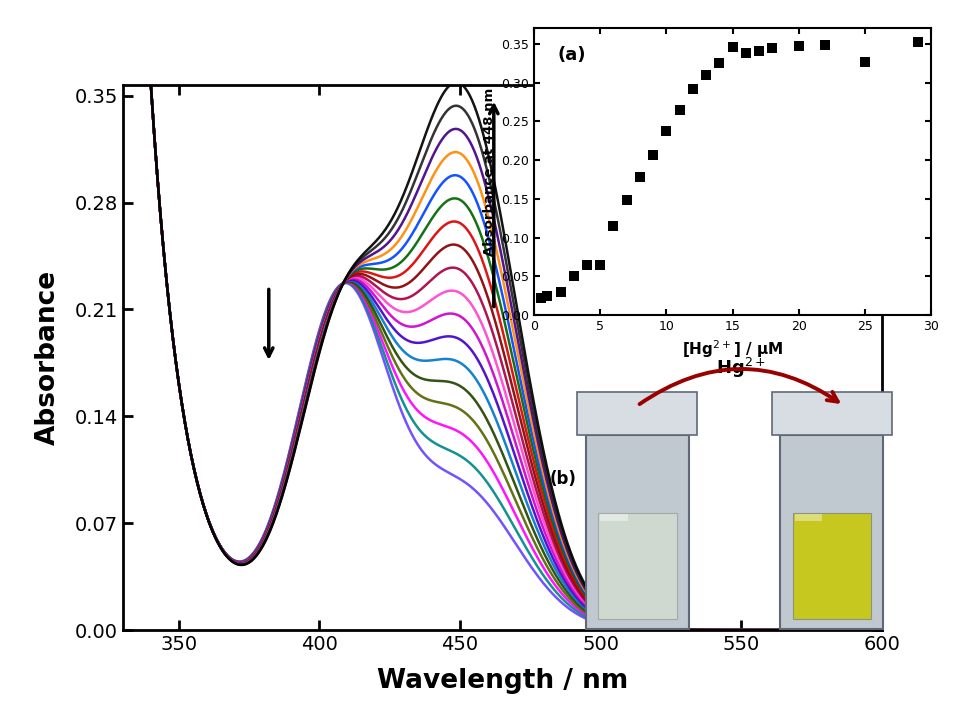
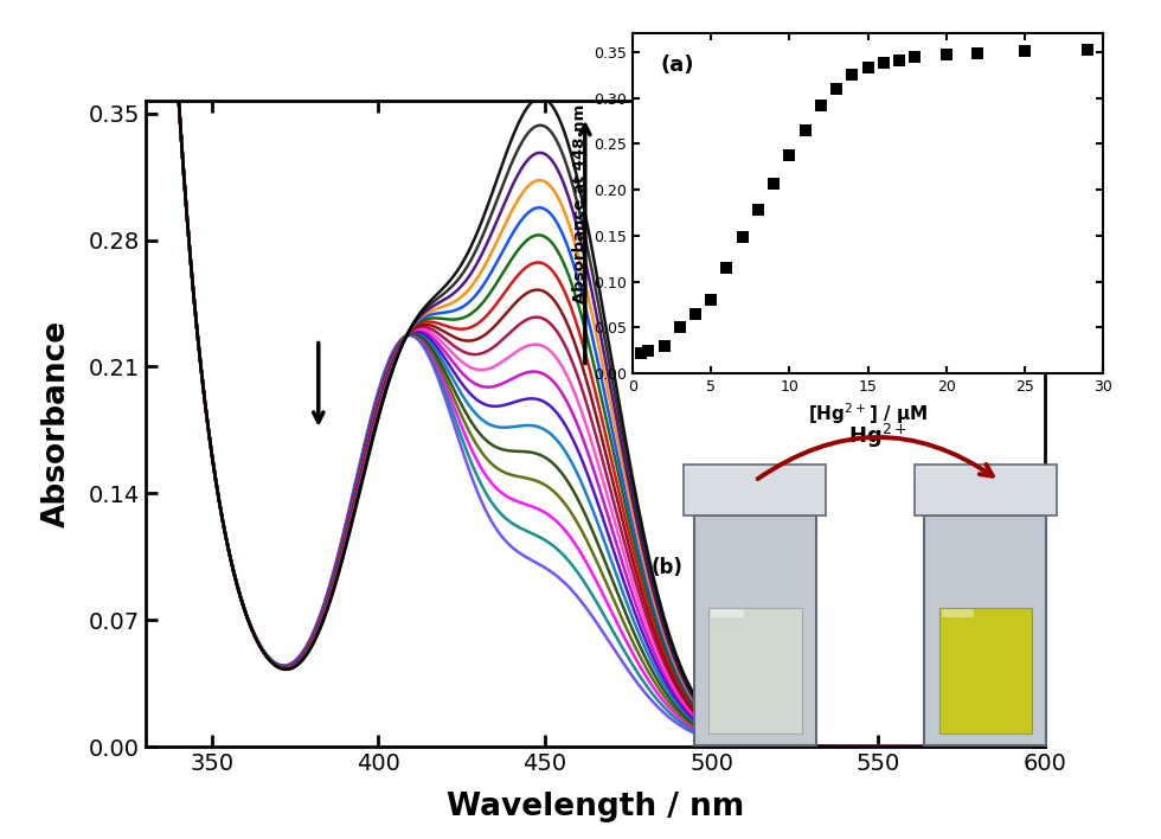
5: 0.064 -> 0.080
15: 0.346 -> 0.333
25: 0.326 -> 0.351
